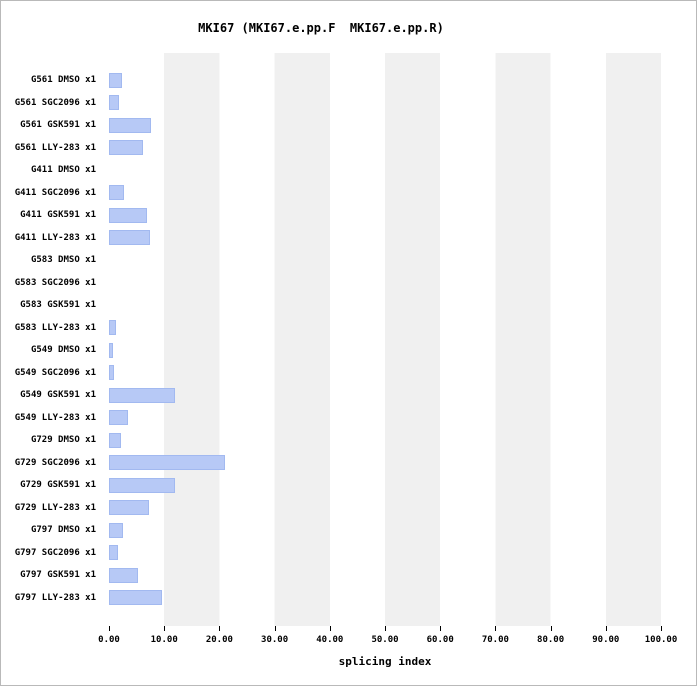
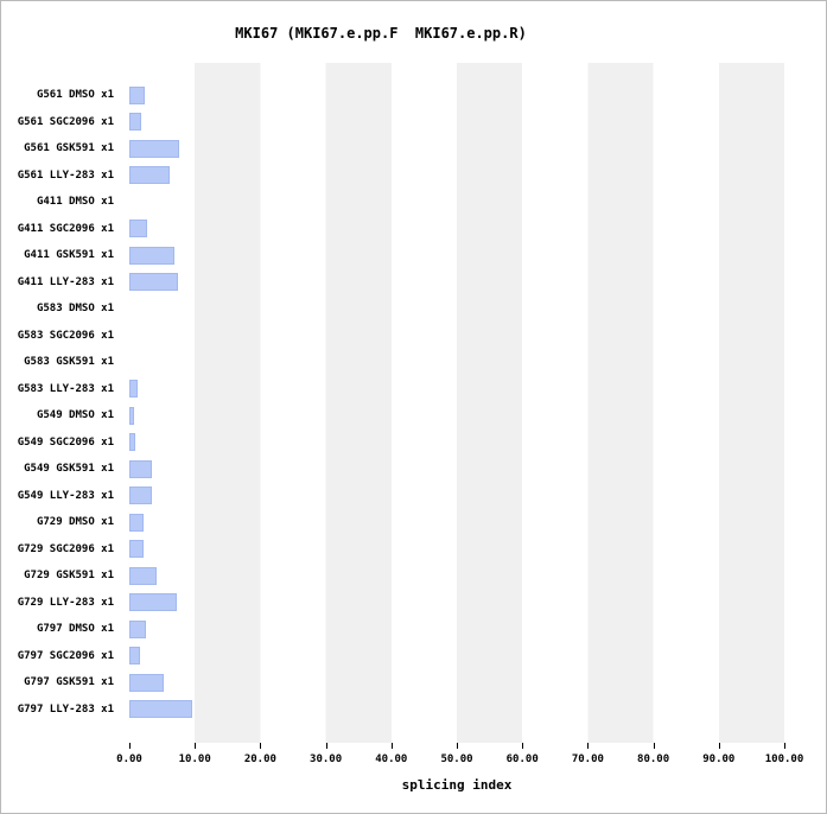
G549 GSK591 x1: 12 -> 3
G729 SGC2096 x1: 21 -> 2
G729 GSK591 x1: 12 -> 4
